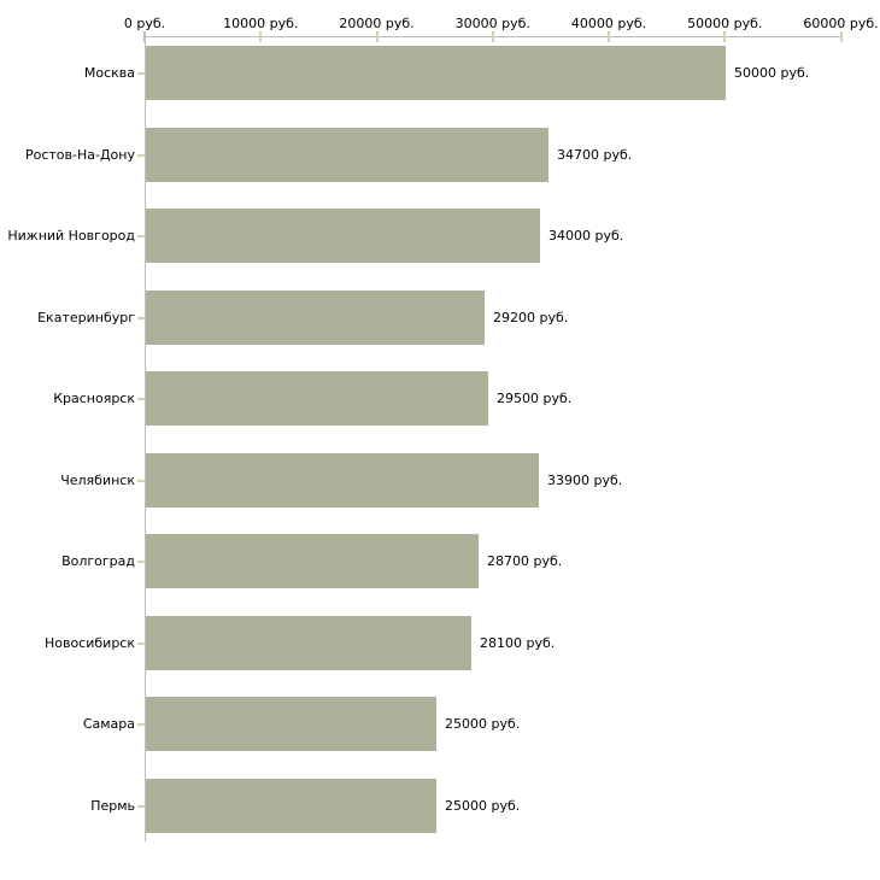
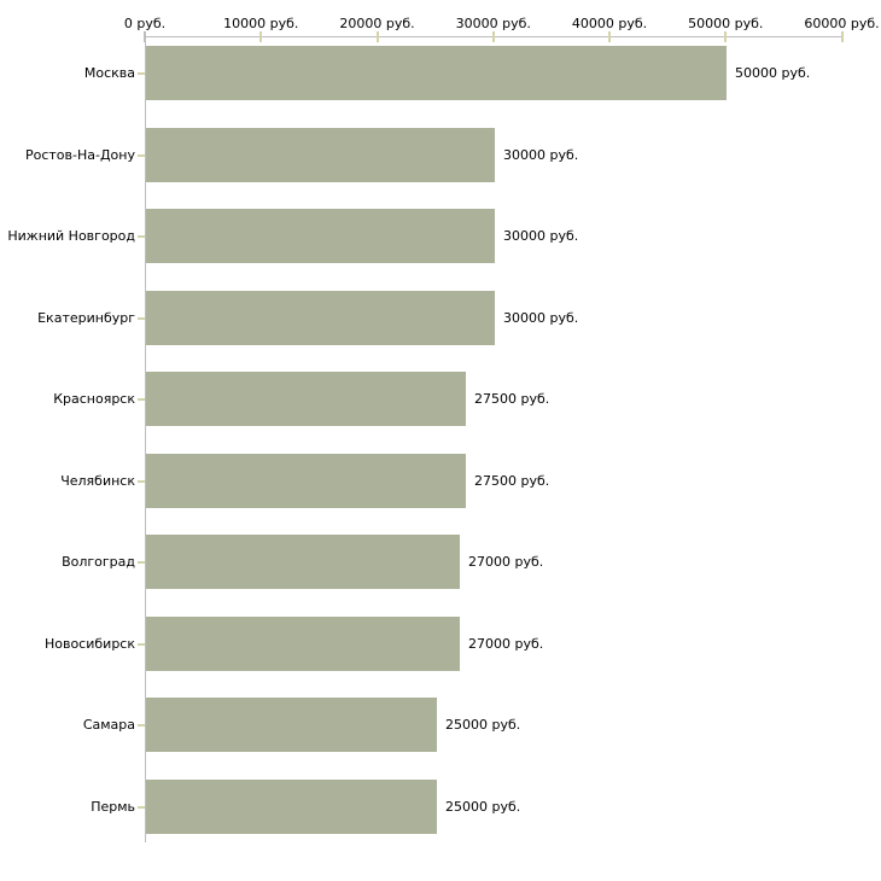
Ростов-На-Дону: 34700 -> 30000
Нижний Новгород: 34000 -> 30000
Екатеринбург: 29200 -> 30000
Красноярск: 29500 -> 27500
Челябинск: 33900 -> 27500
Волгоград: 28700 -> 27000
Новосибирск: 28100 -> 27000
